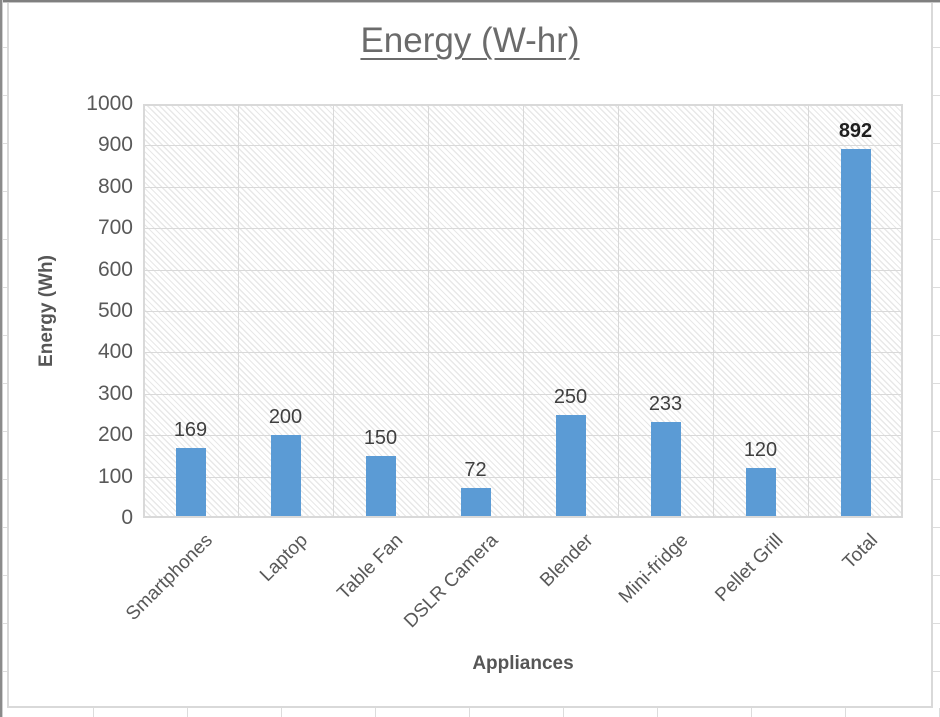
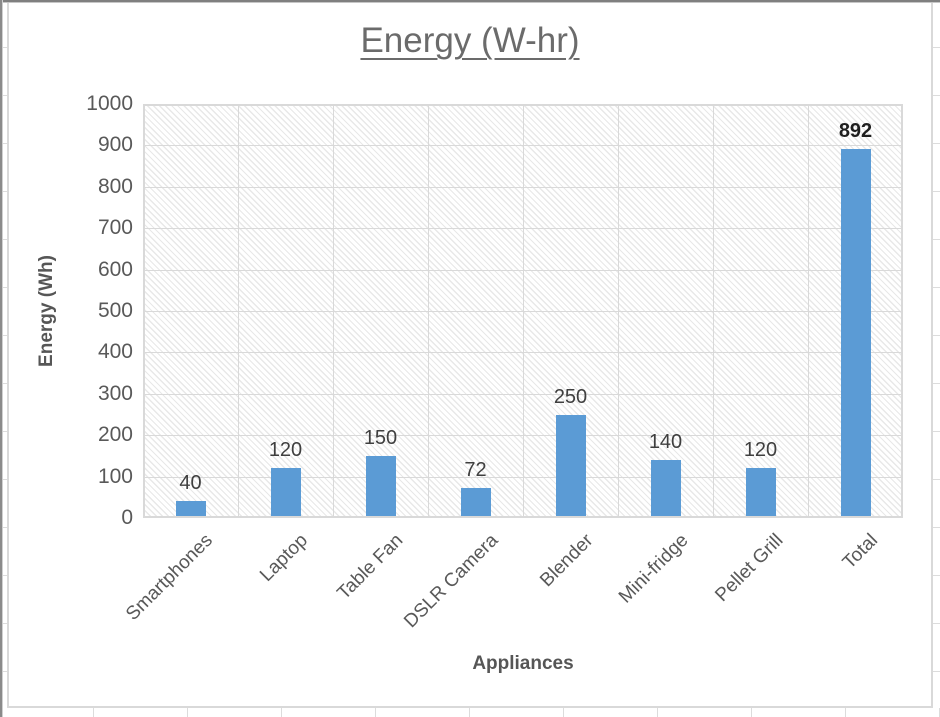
Smartphones: 169 -> 40
Laptop: 200 -> 120
Mini-fridge: 233 -> 140
